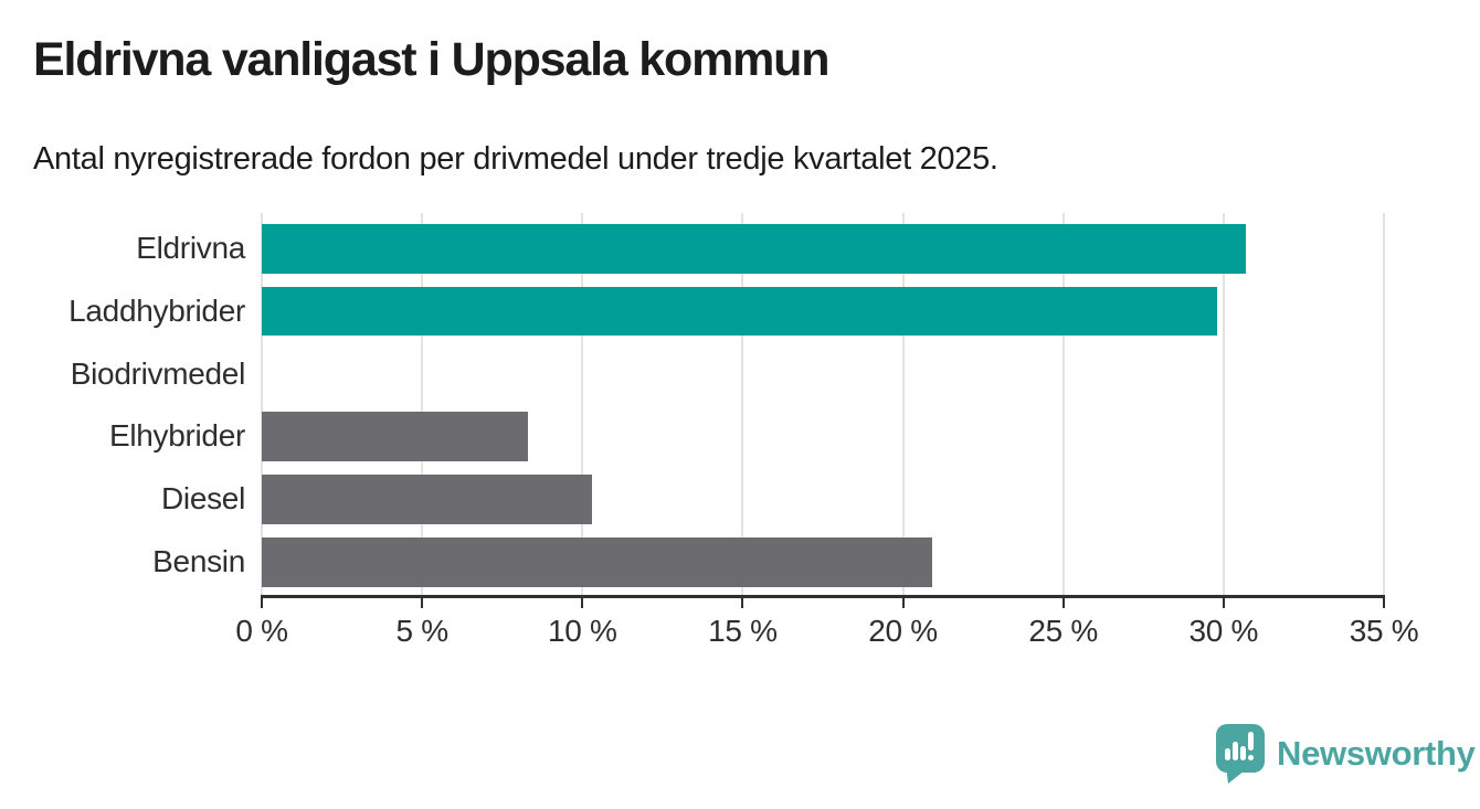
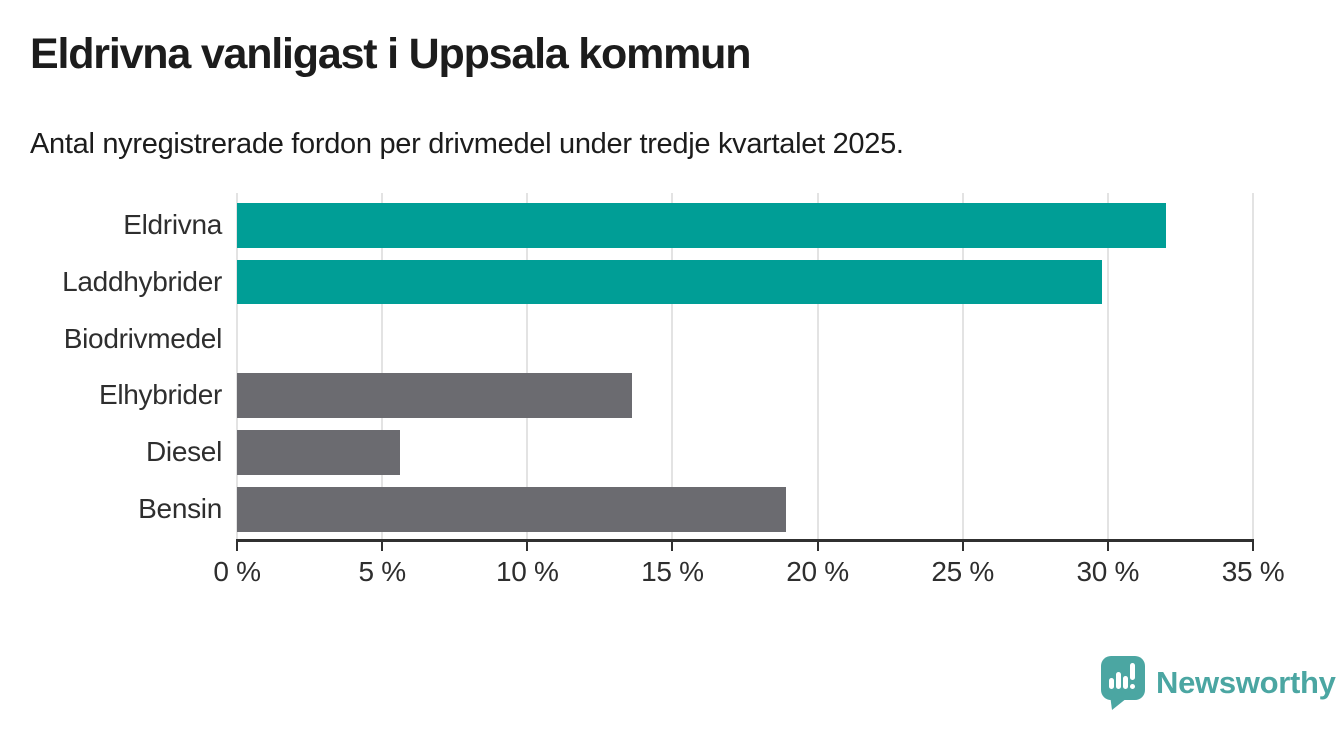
Eldrivna: 30.7% -> 32.0%
Elhybrider: 8.3% -> 13.6%
Diesel: 10.3% -> 5.6%
Bensin: 20.9% -> 18.9%
